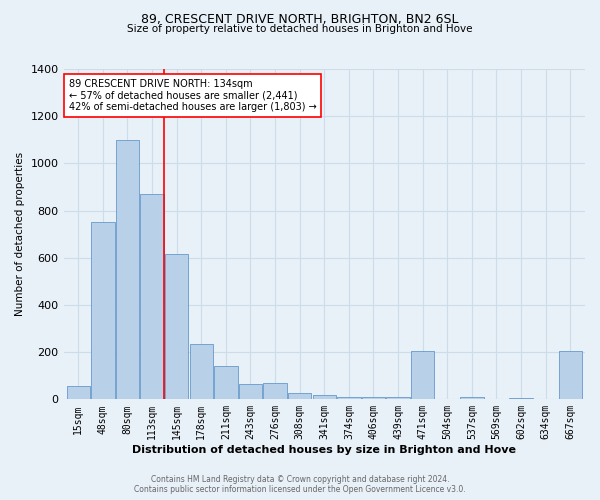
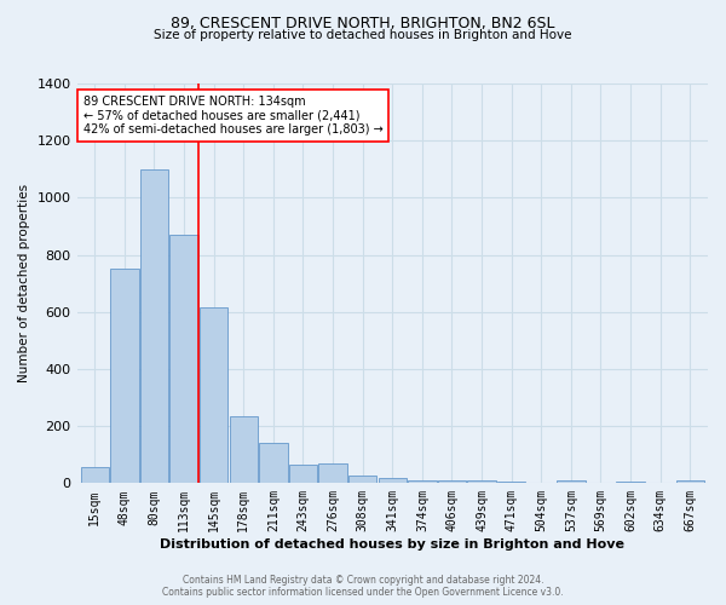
471sqm: 205 -> 5
667sqm: 205 -> 8
